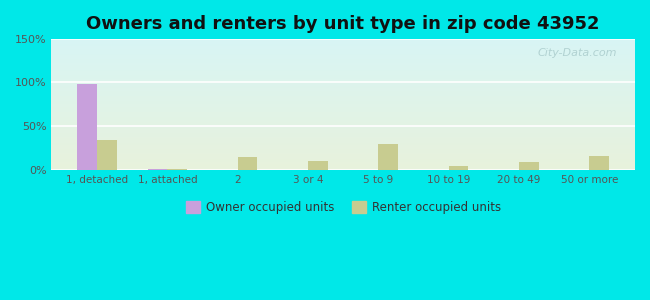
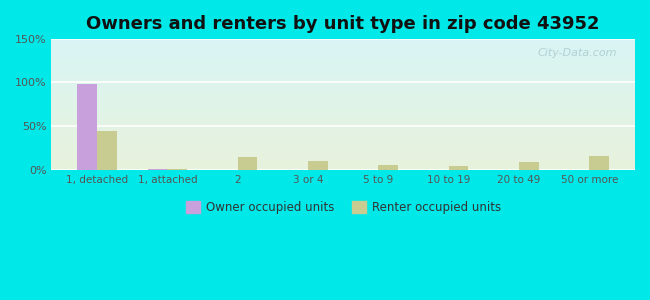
Renter occupied units/1, detached: 34% -> 44%
Renter occupied units/5 to 9: 30% -> 6%
